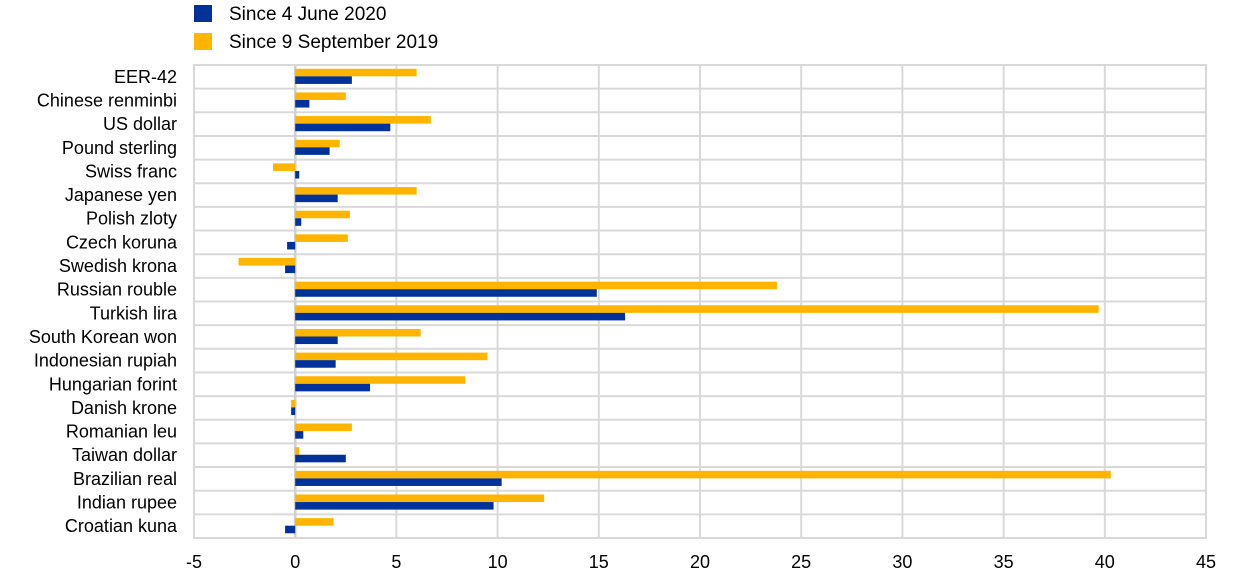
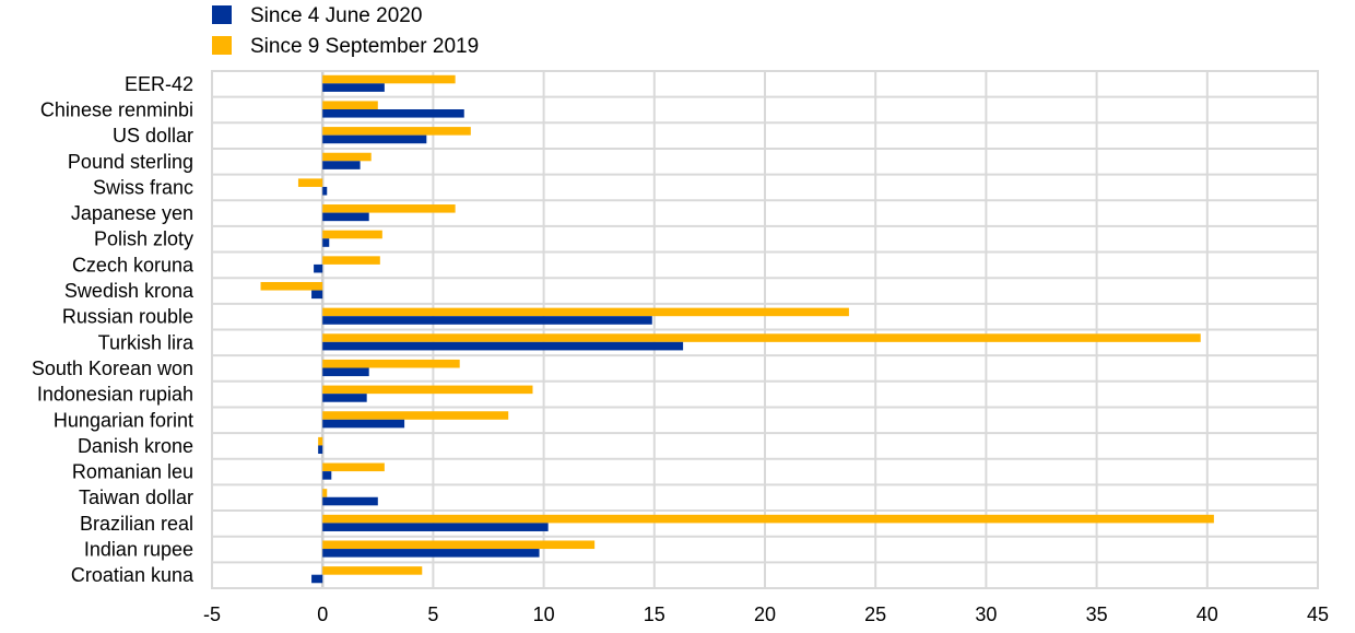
Since 4 June 2020/Chinese renminbi: 0.7 -> 6.4
Since 9 September 2019/Croatian kuna: 1.9 -> 4.5
